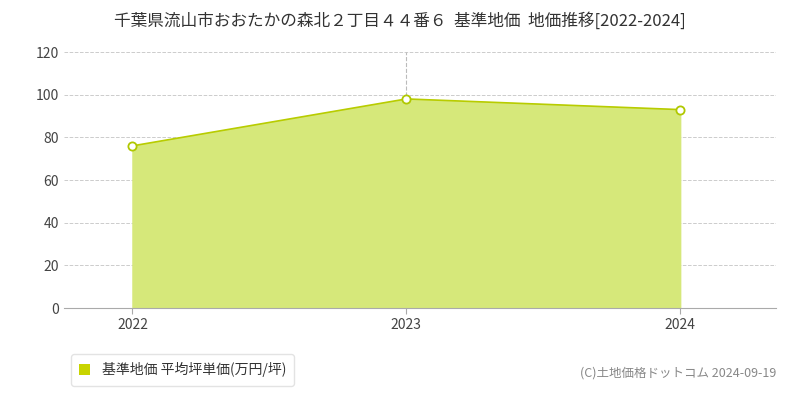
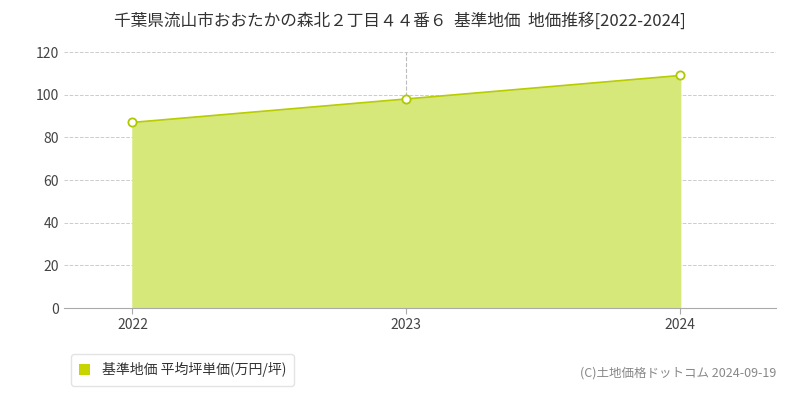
2022: 76 -> 87
2024: 93 -> 109
